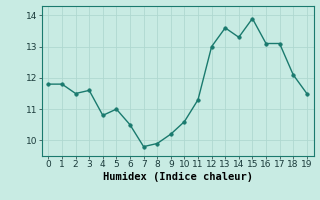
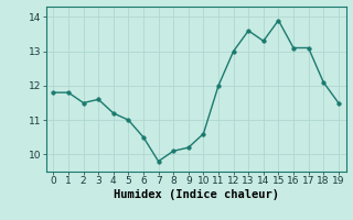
4: 10.8 -> 11.2
8: 9.9 -> 10.1
11: 11.3 -> 12.0
